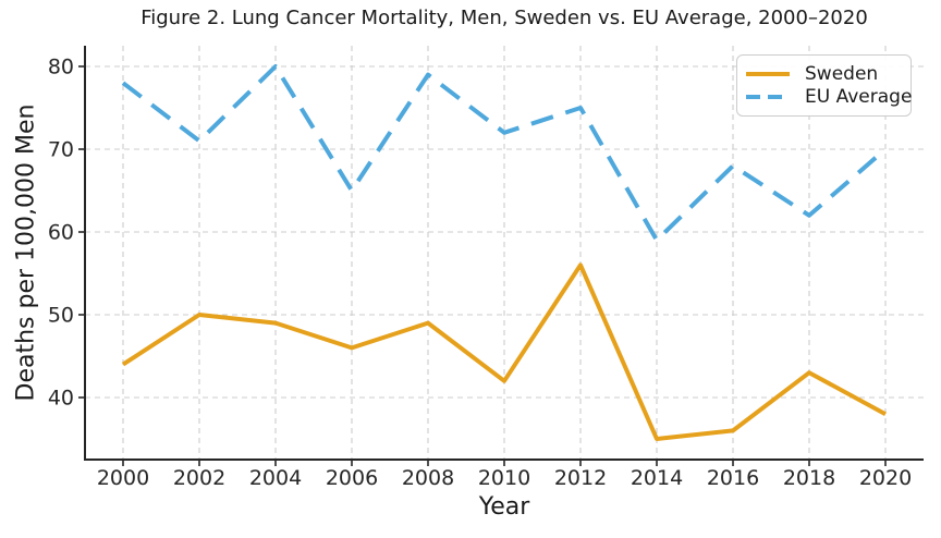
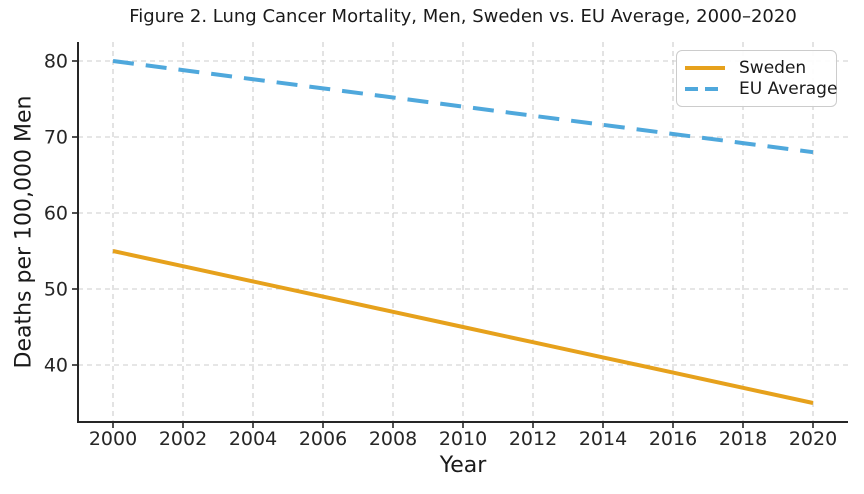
Sweden/2000: 44 -> 55
EU Average/2000: 78 -> 80
Sweden/2002: 50 -> 53
EU Average/2002: 71 -> 79
Sweden/2004: 49 -> 51
EU Average/2004: 80 -> 78
Sweden/2006: 46 -> 49
EU Average/2006: 65 -> 76
Sweden/2008: 49 -> 47
EU Average/2008: 79 -> 75
Sweden/2010: 42 -> 45
EU Average/2010: 72 -> 74
Sweden/2012: 56 -> 43
EU Average/2012: 75 -> 73
Sweden/2014: 35 -> 41
EU Average/2014: 59 -> 72
Sweden/2016: 36 -> 39
EU Average/2016: 68 -> 70
Sweden/2018: 43 -> 37
EU Average/2018: 62 -> 69
Sweden/2020: 38 -> 35
EU Average/2020: 70 -> 68
